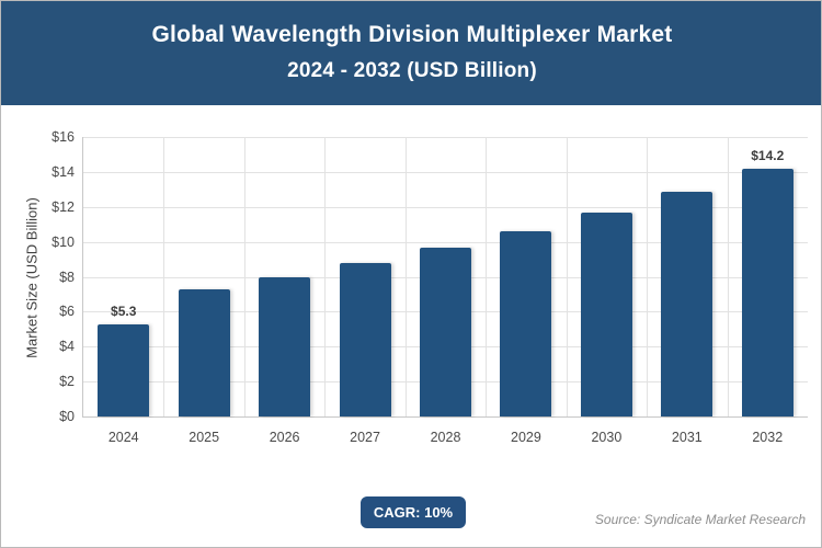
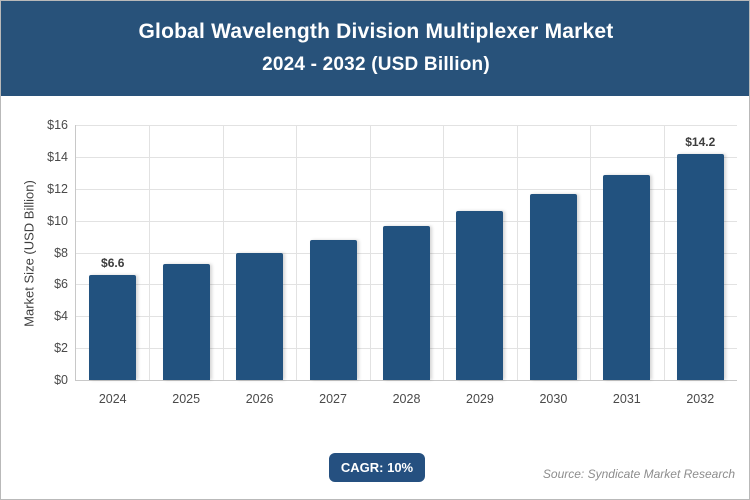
2024: $5.3 -> $6.6
